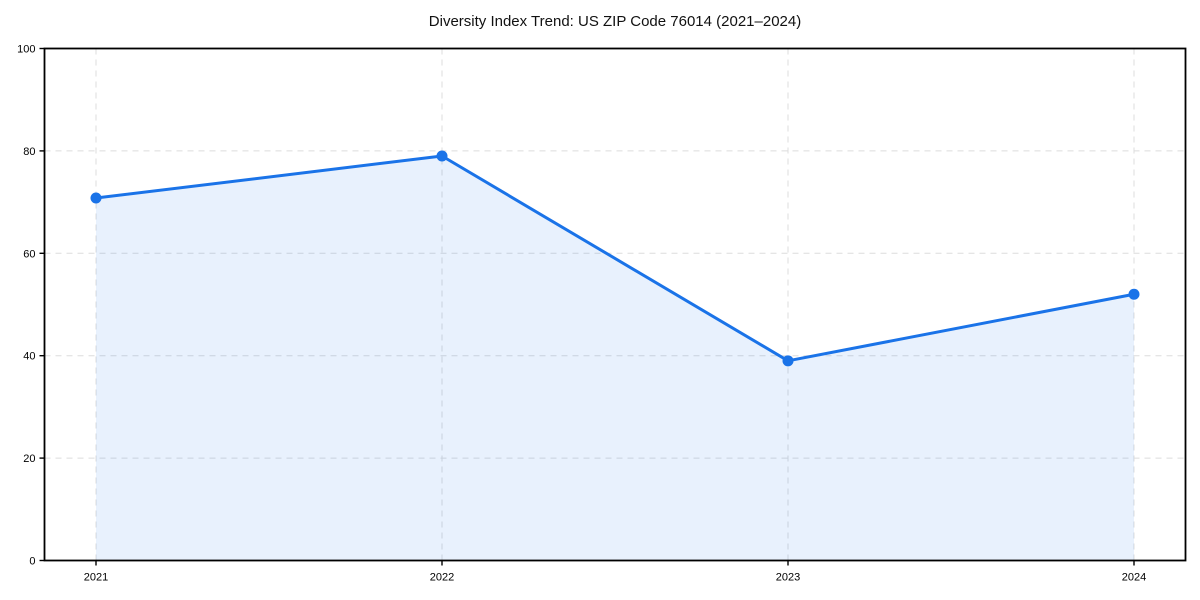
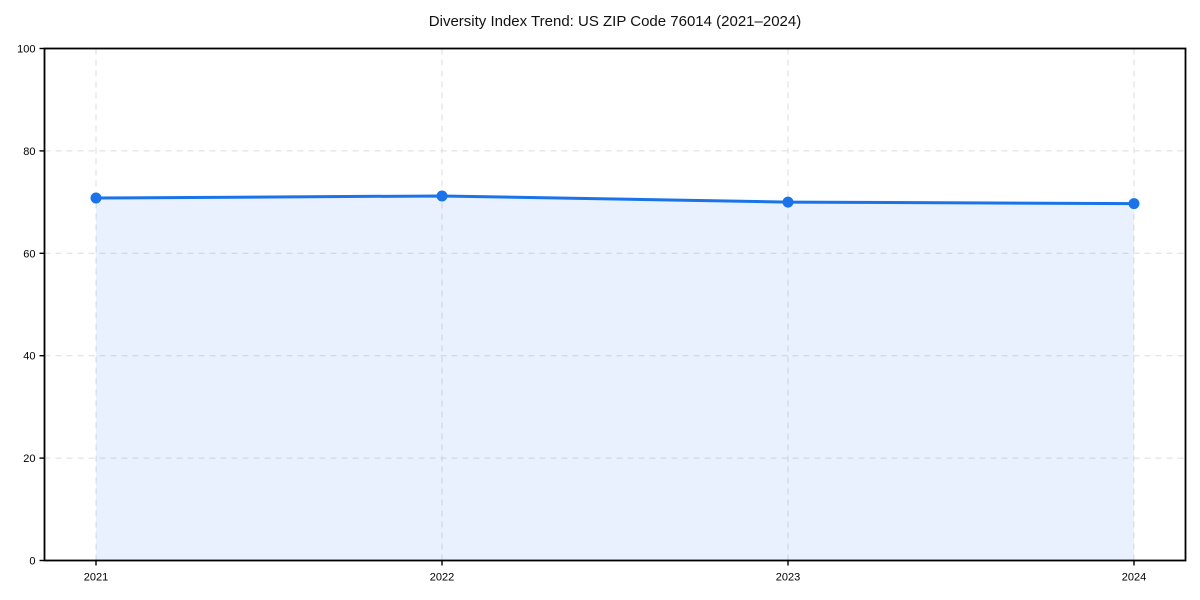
2022: 79 -> 71
2023: 39 -> 70
2024: 52 -> 70
